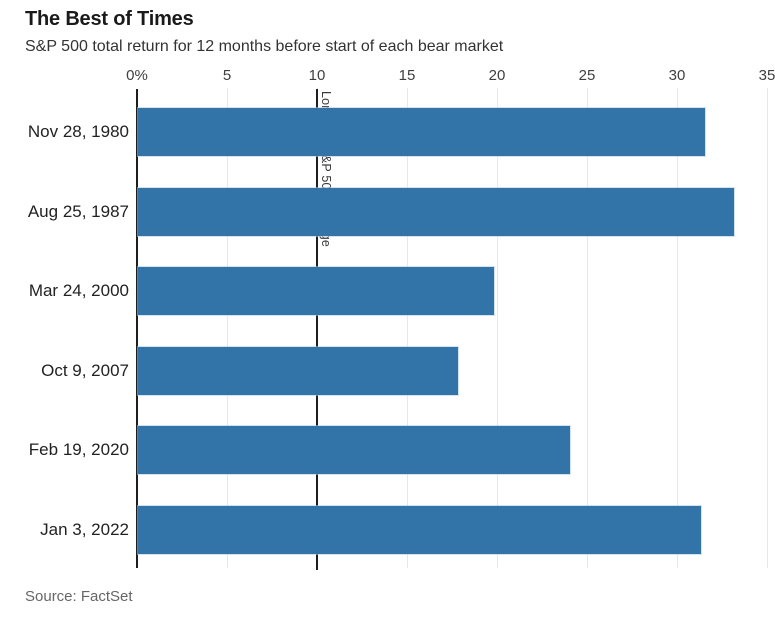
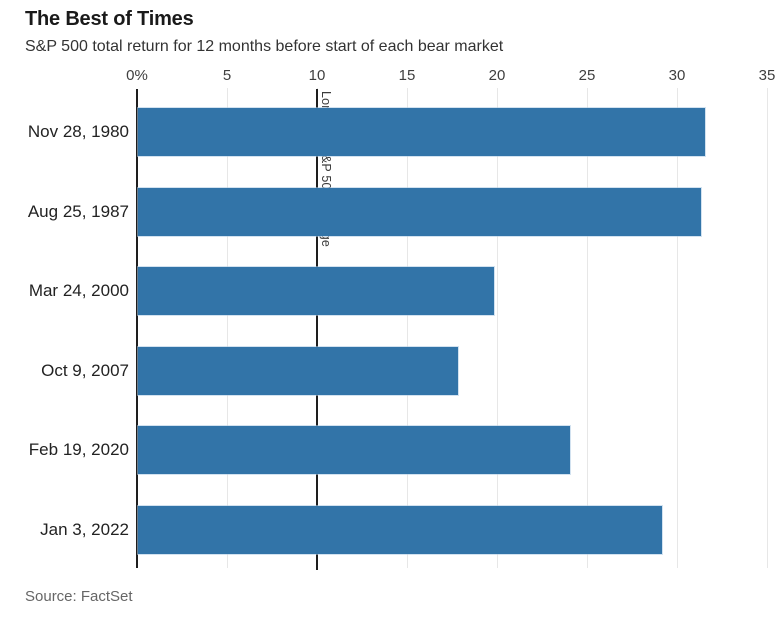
Aug 25, 1987: 33.1 -> 31.3
Jan 3, 2022: 31.3 -> 29.1
